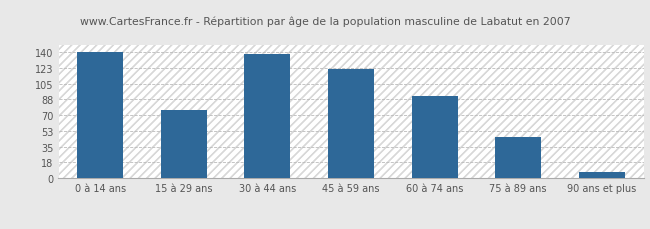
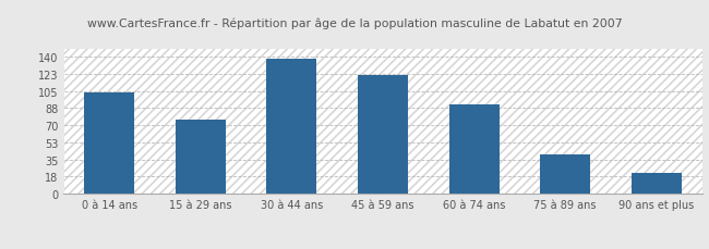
0 à 14 ans: 140 -> 104
75 à 89 ans: 46 -> 40
90 ans et plus: 7 -> 22
